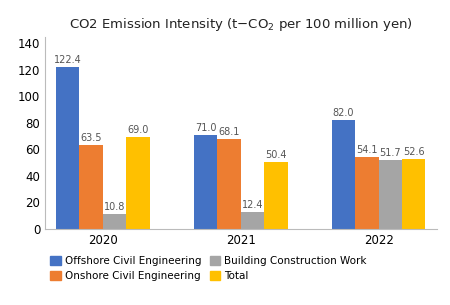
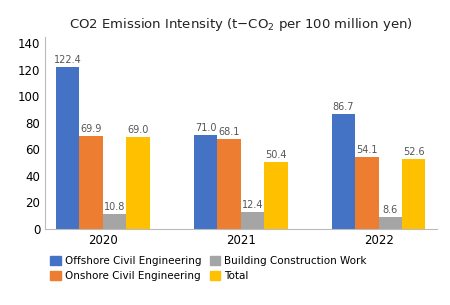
Onshore Civil Engineering/2020: 63.5 -> 69.9
Offshore Civil Engineering/2022: 82.0 -> 86.7
Building Construction Work/2022: 51.7 -> 8.6
